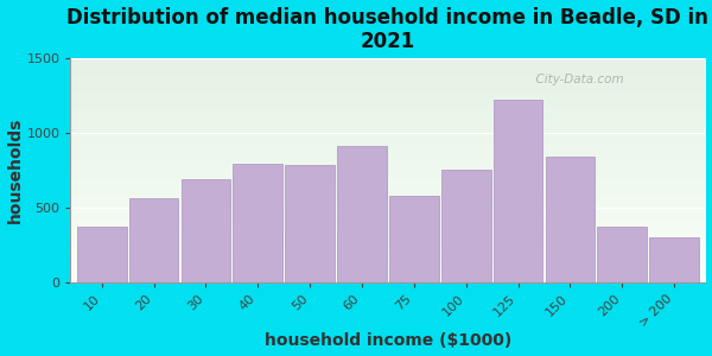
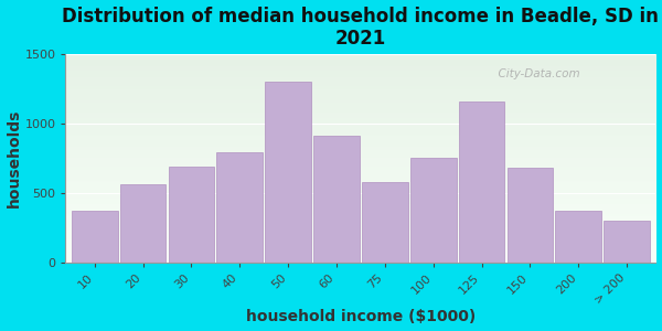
50: 780 -> 1300
125: 1220 -> 1160
150: 840 -> 680
